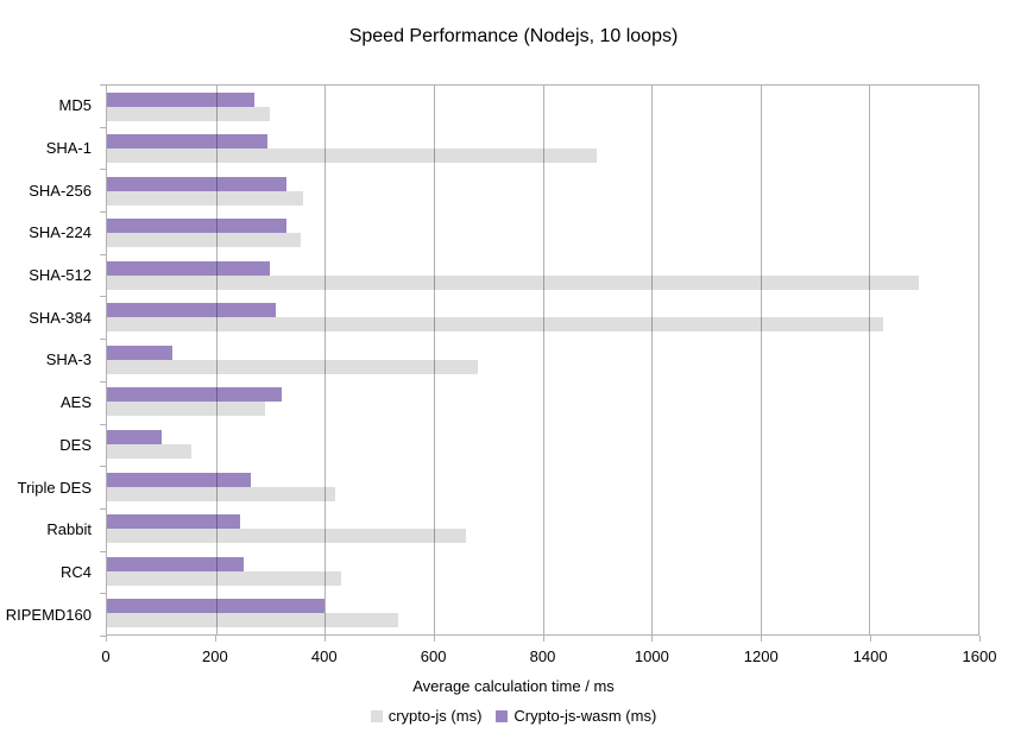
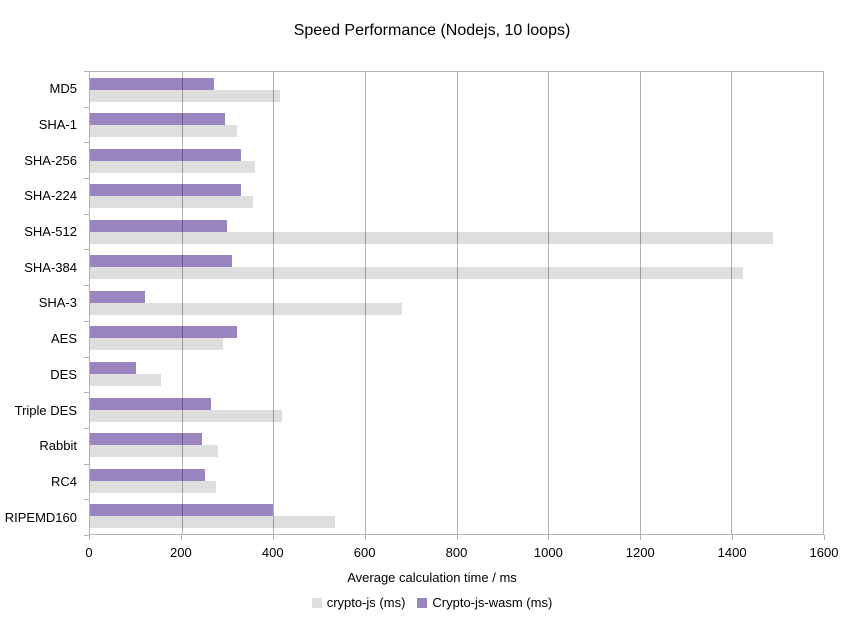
crypto-js (ms)/MD5: 300 -> 420
crypto-js (ms)/SHA-1: 900 -> 320
crypto-js (ms)/Rabbit: 660 -> 280
crypto-js (ms)/RC4: 430 -> 280
